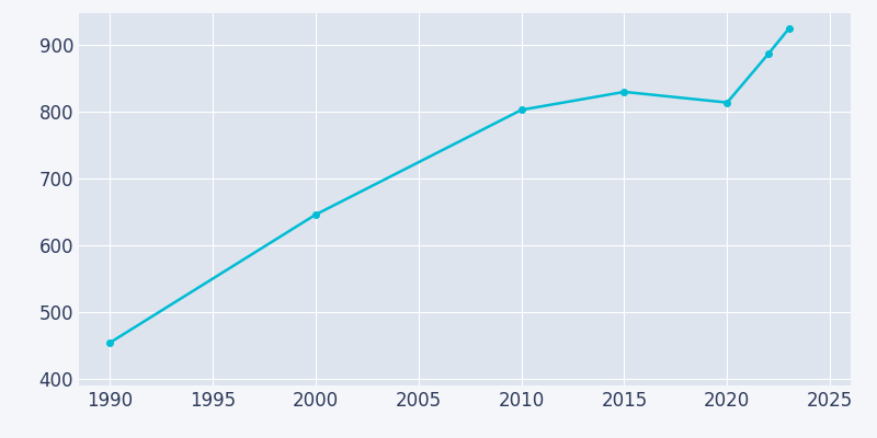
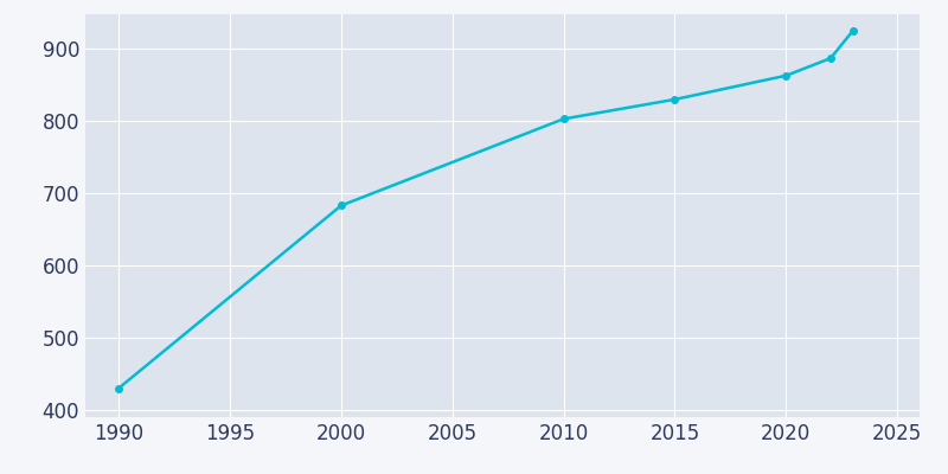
1990: 454 -> 430
2000: 646 -> 683
2020: 814 -> 863
